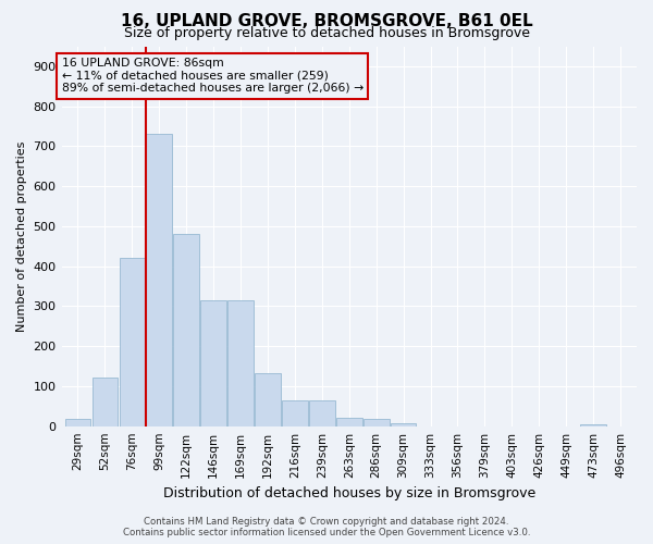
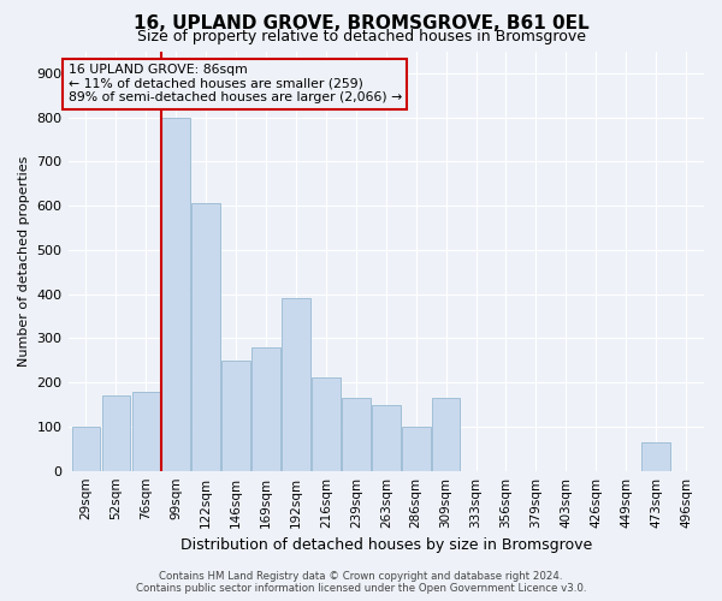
29sqm: 18 -> 100
52sqm: 122 -> 170
76sqm: 420 -> 180
99sqm: 730 -> 800
122sqm: 480 -> 605
146sqm: 315 -> 250
169sqm: 315 -> 280
192sqm: 132 -> 390
216sqm: 65 -> 210
239sqm: 65 -> 165
263sqm: 20 -> 150
286sqm: 18 -> 100
309sqm: 8 -> 165
473sqm: 4 -> 65
